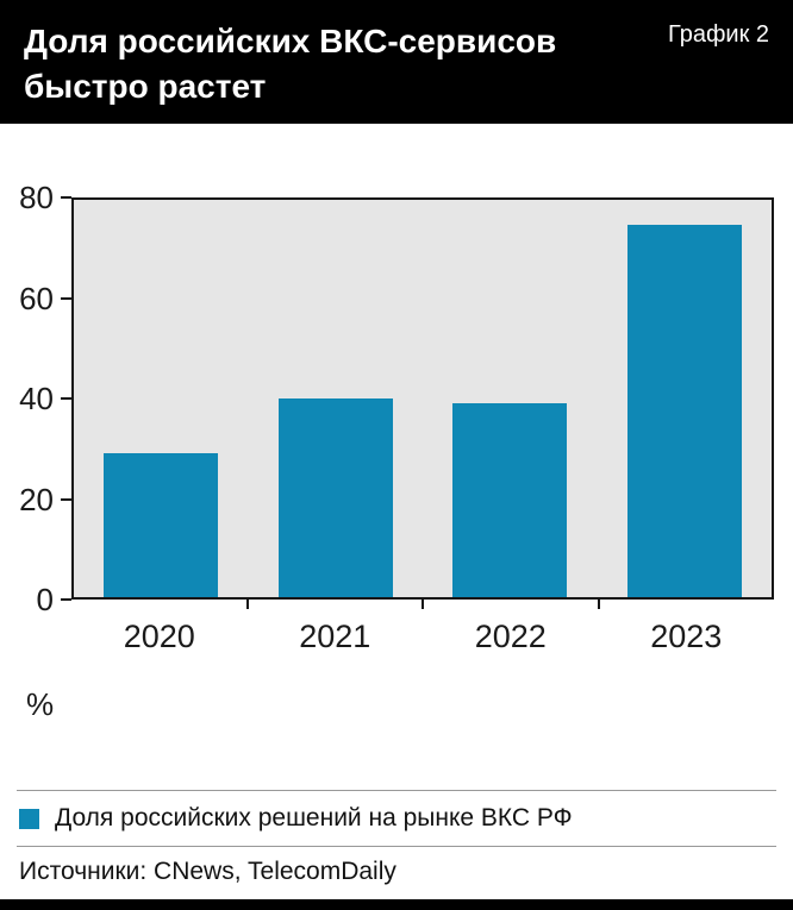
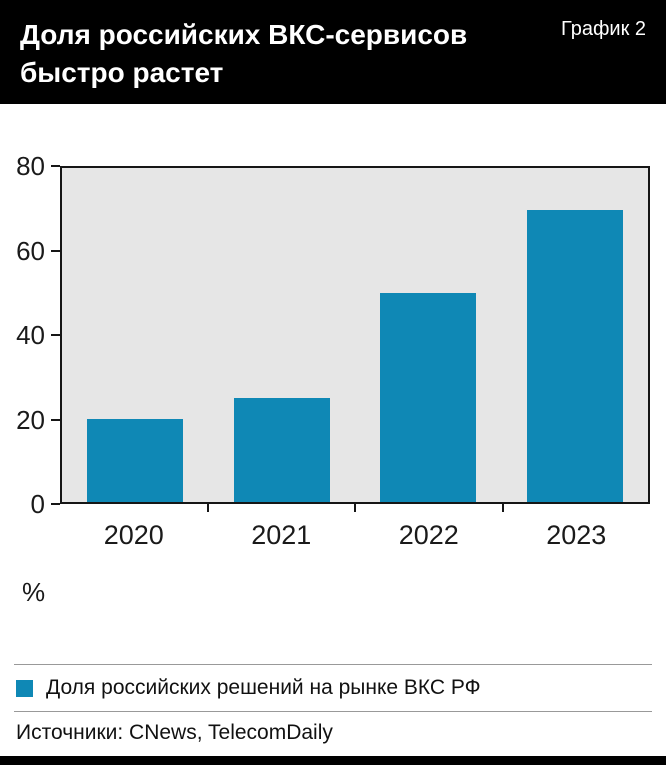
2020: 29 -> 20
2021: 40 -> 25
2022: 39 -> 50
2023: 75 -> 70
